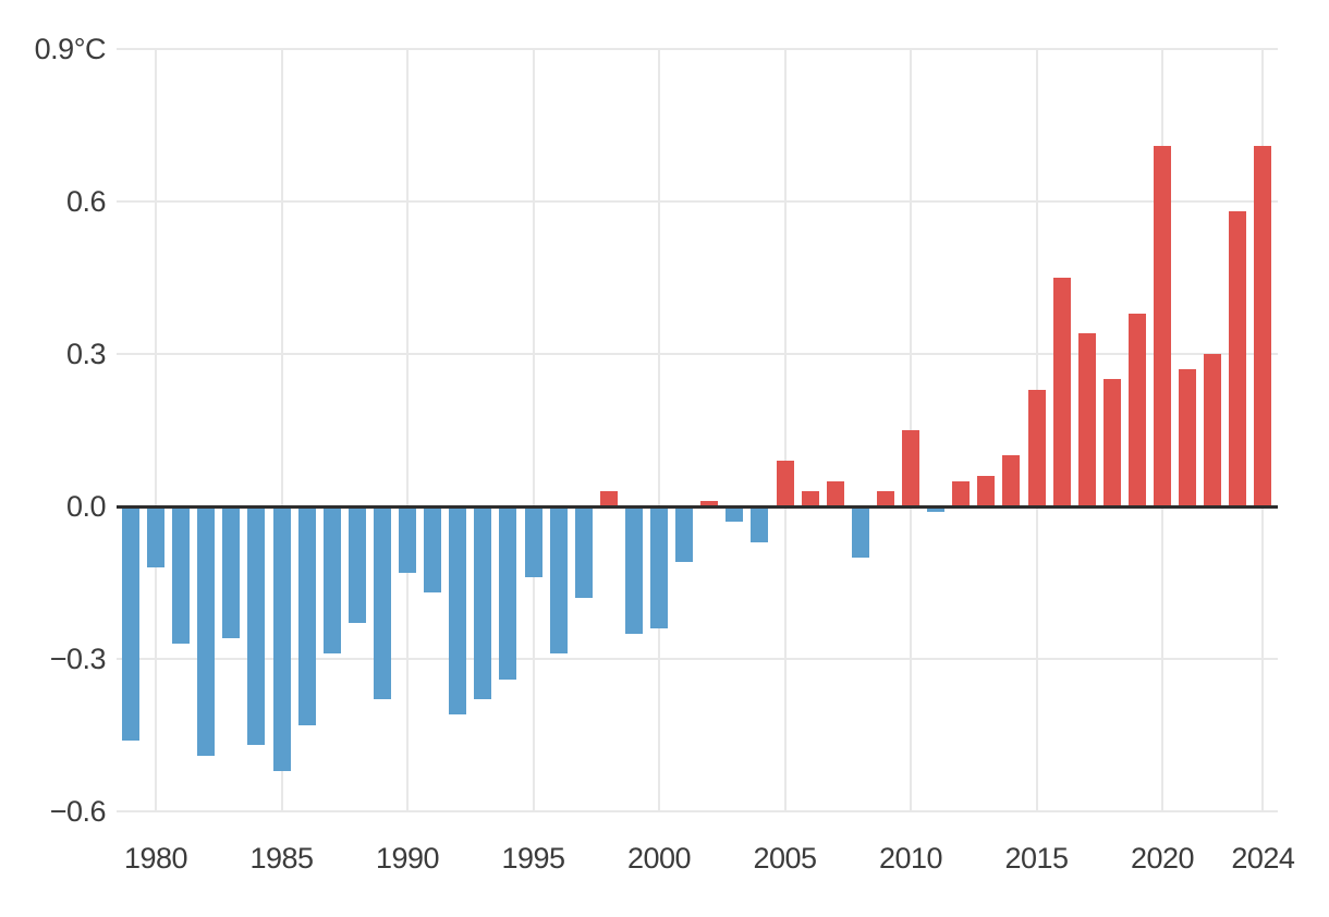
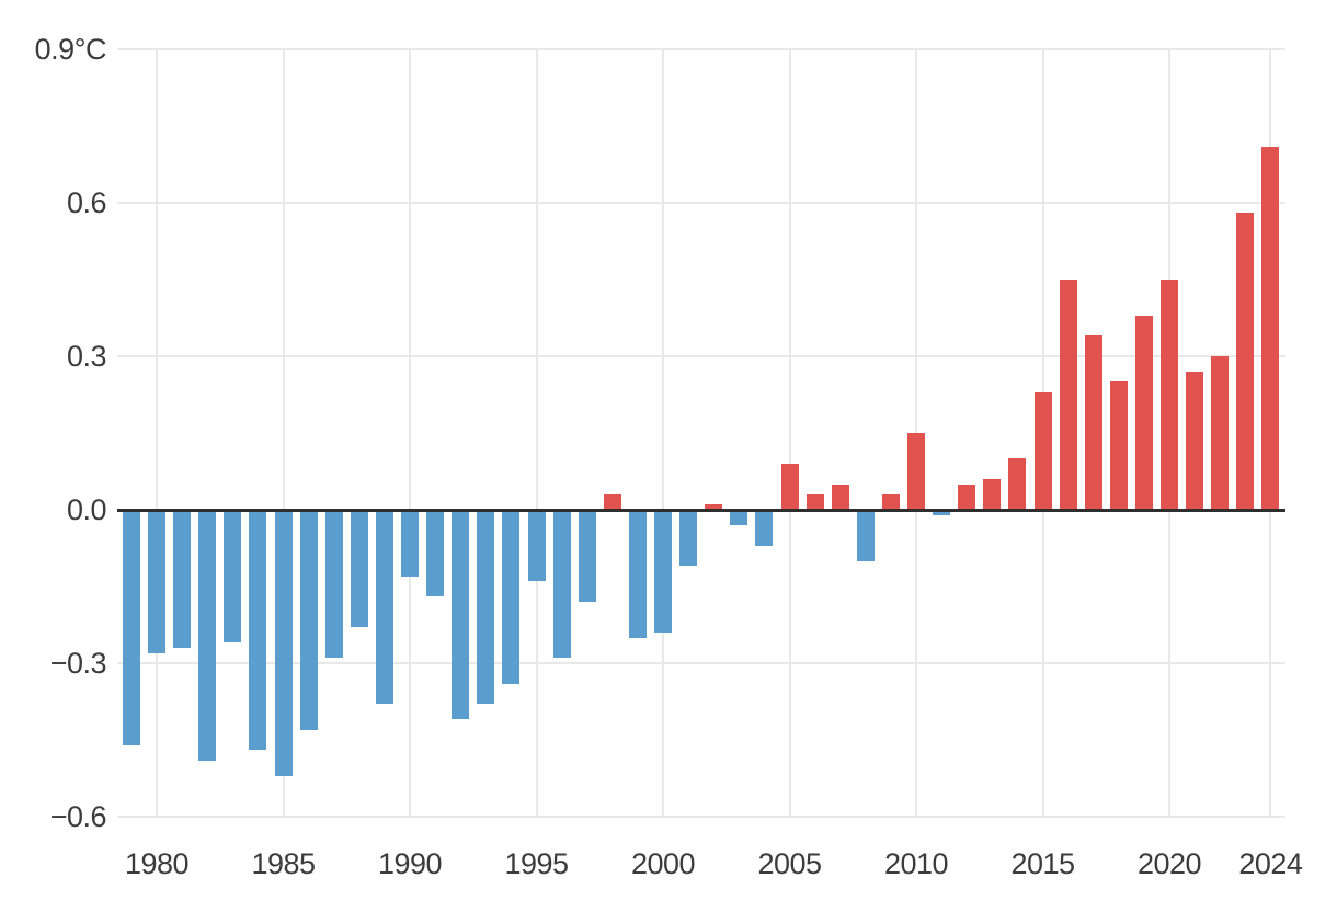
1980: -0.12 -> -0.28
2020: 0.71 -> 0.45
